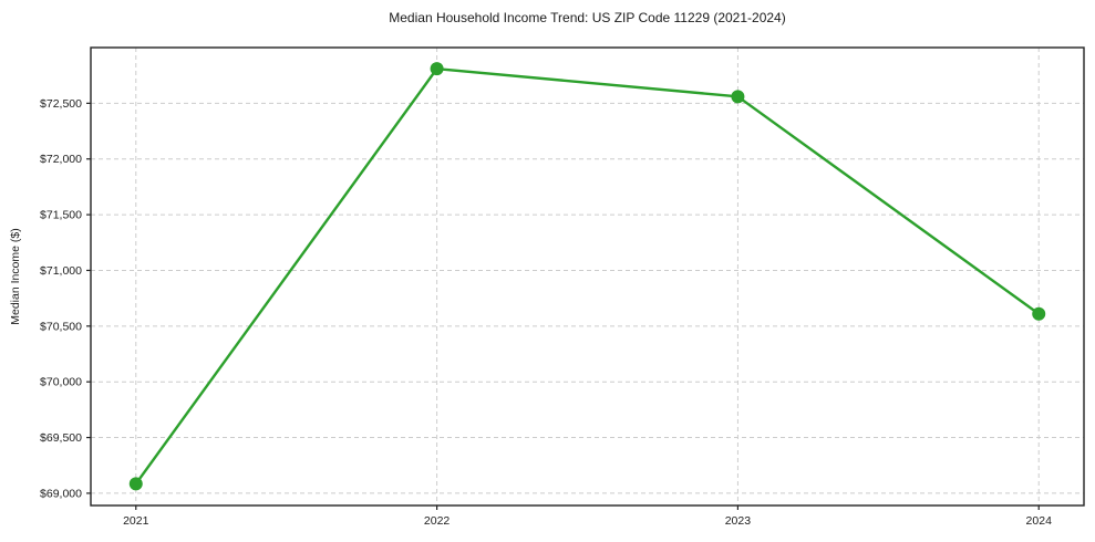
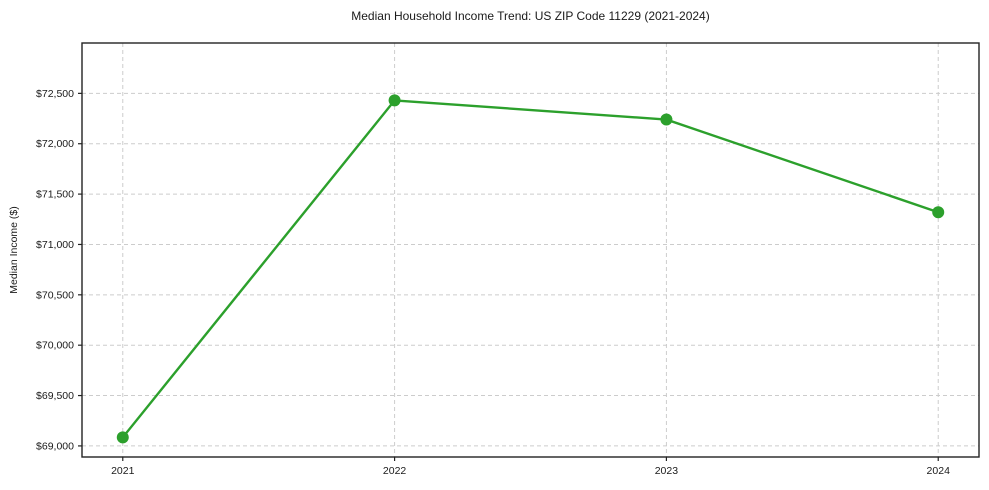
2022: $72810 -> $72430
2023: $72560 -> $72240
2024: $70610 -> $71320
